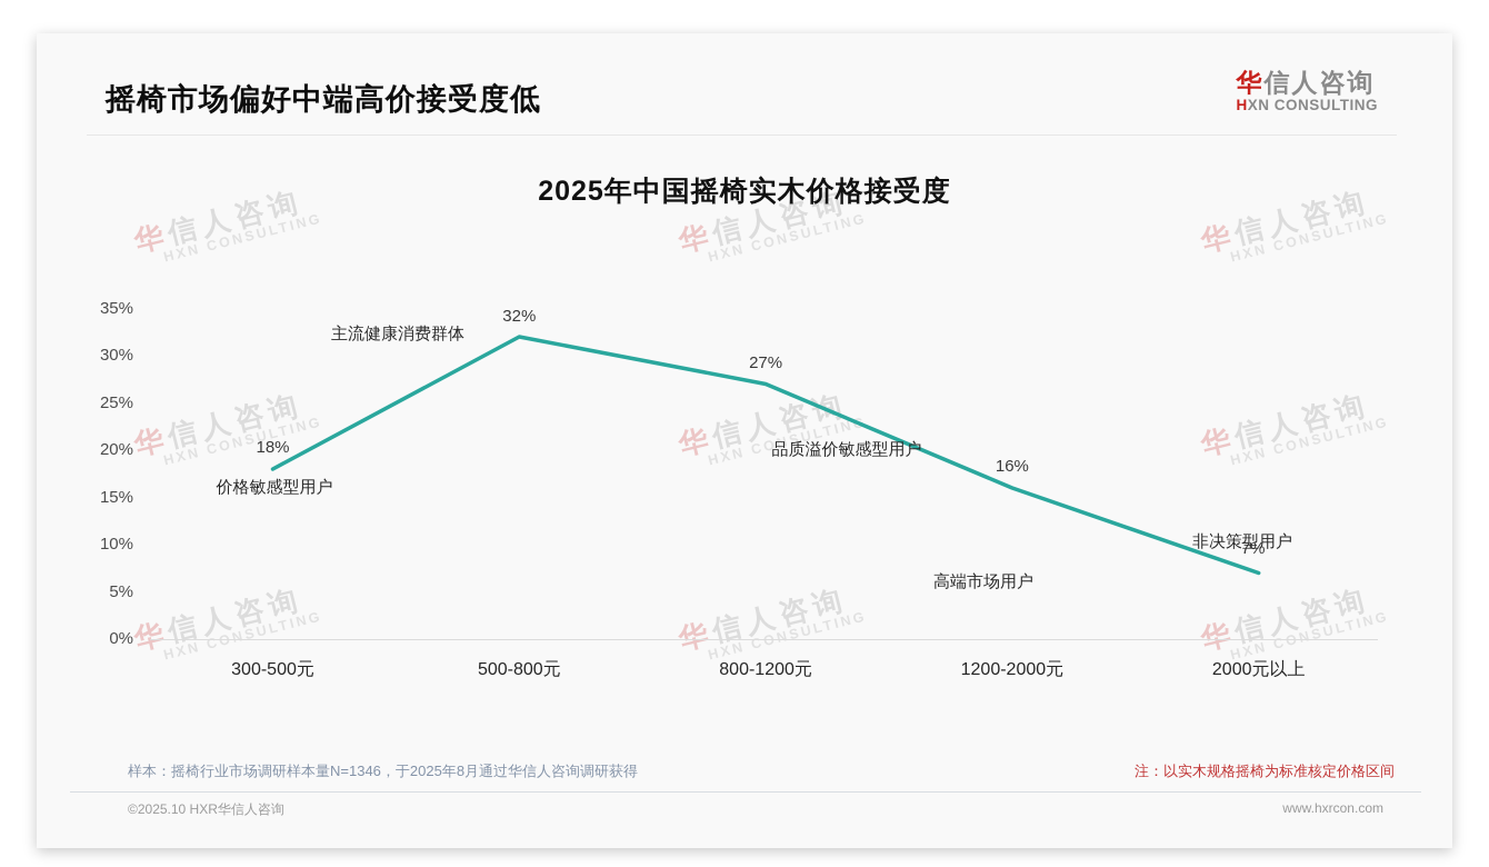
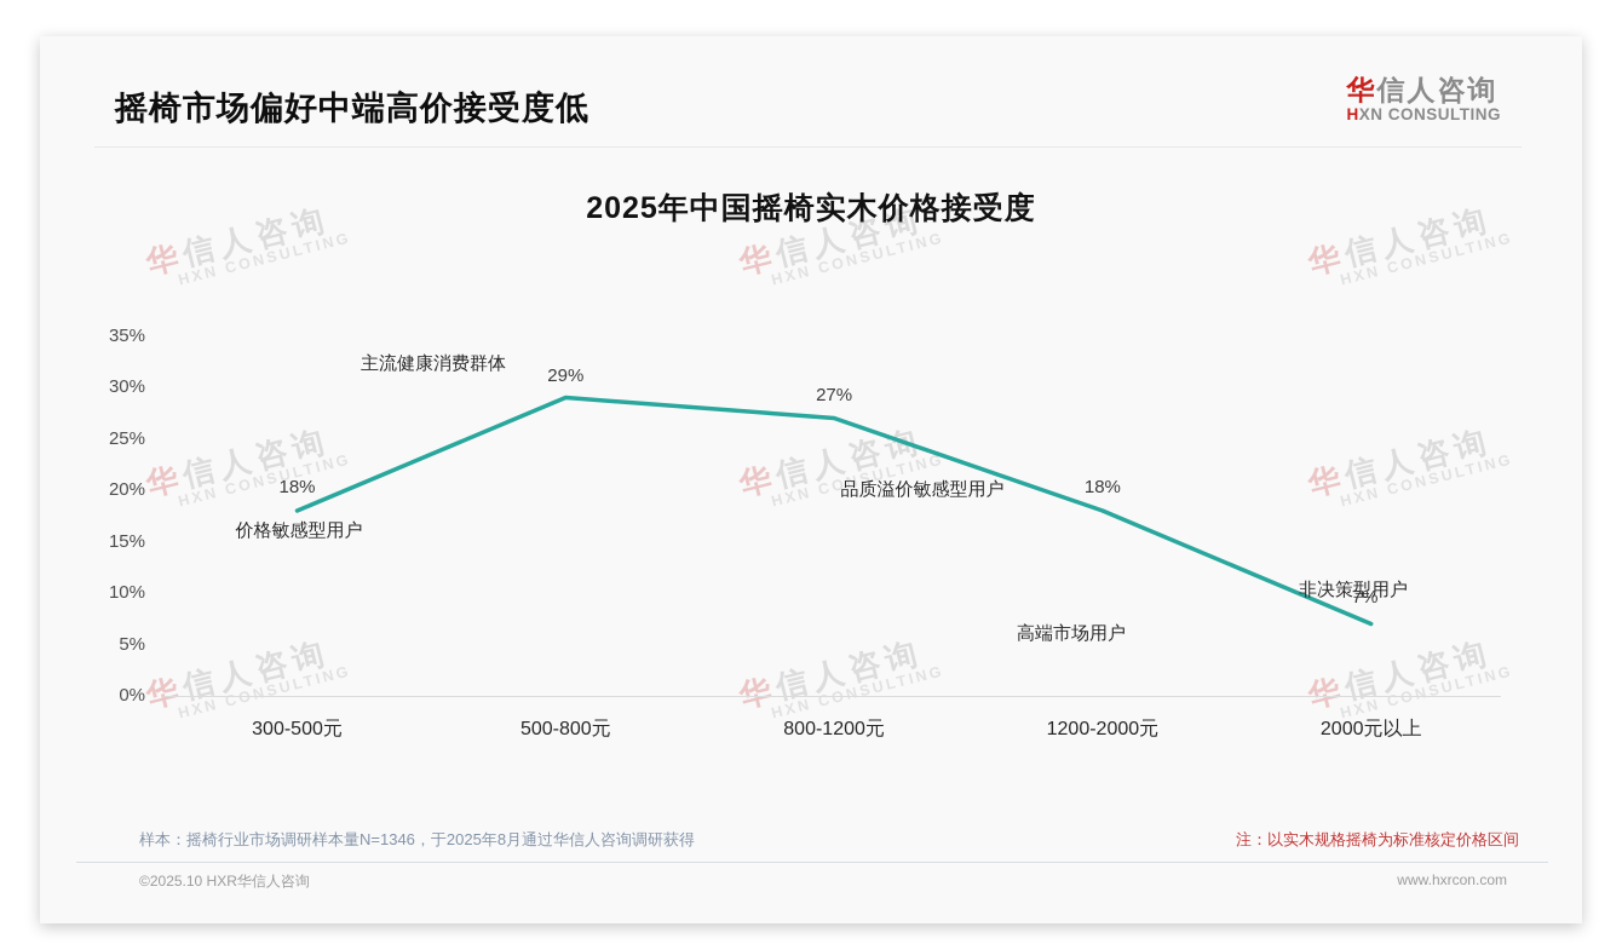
500-800元: 32% -> 29%
1200-2000元: 16% -> 18%
